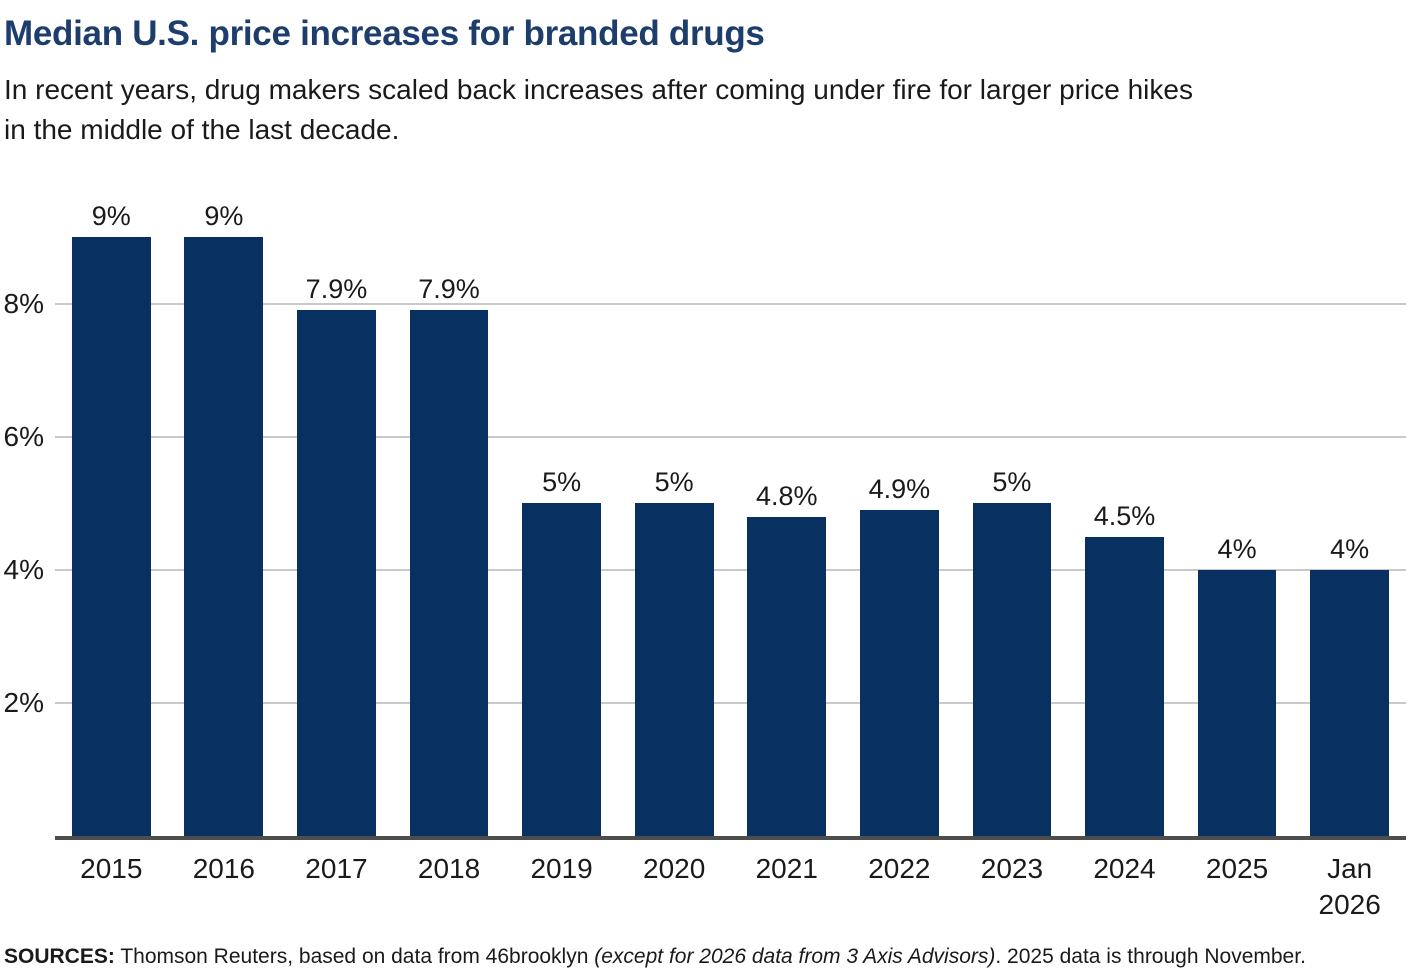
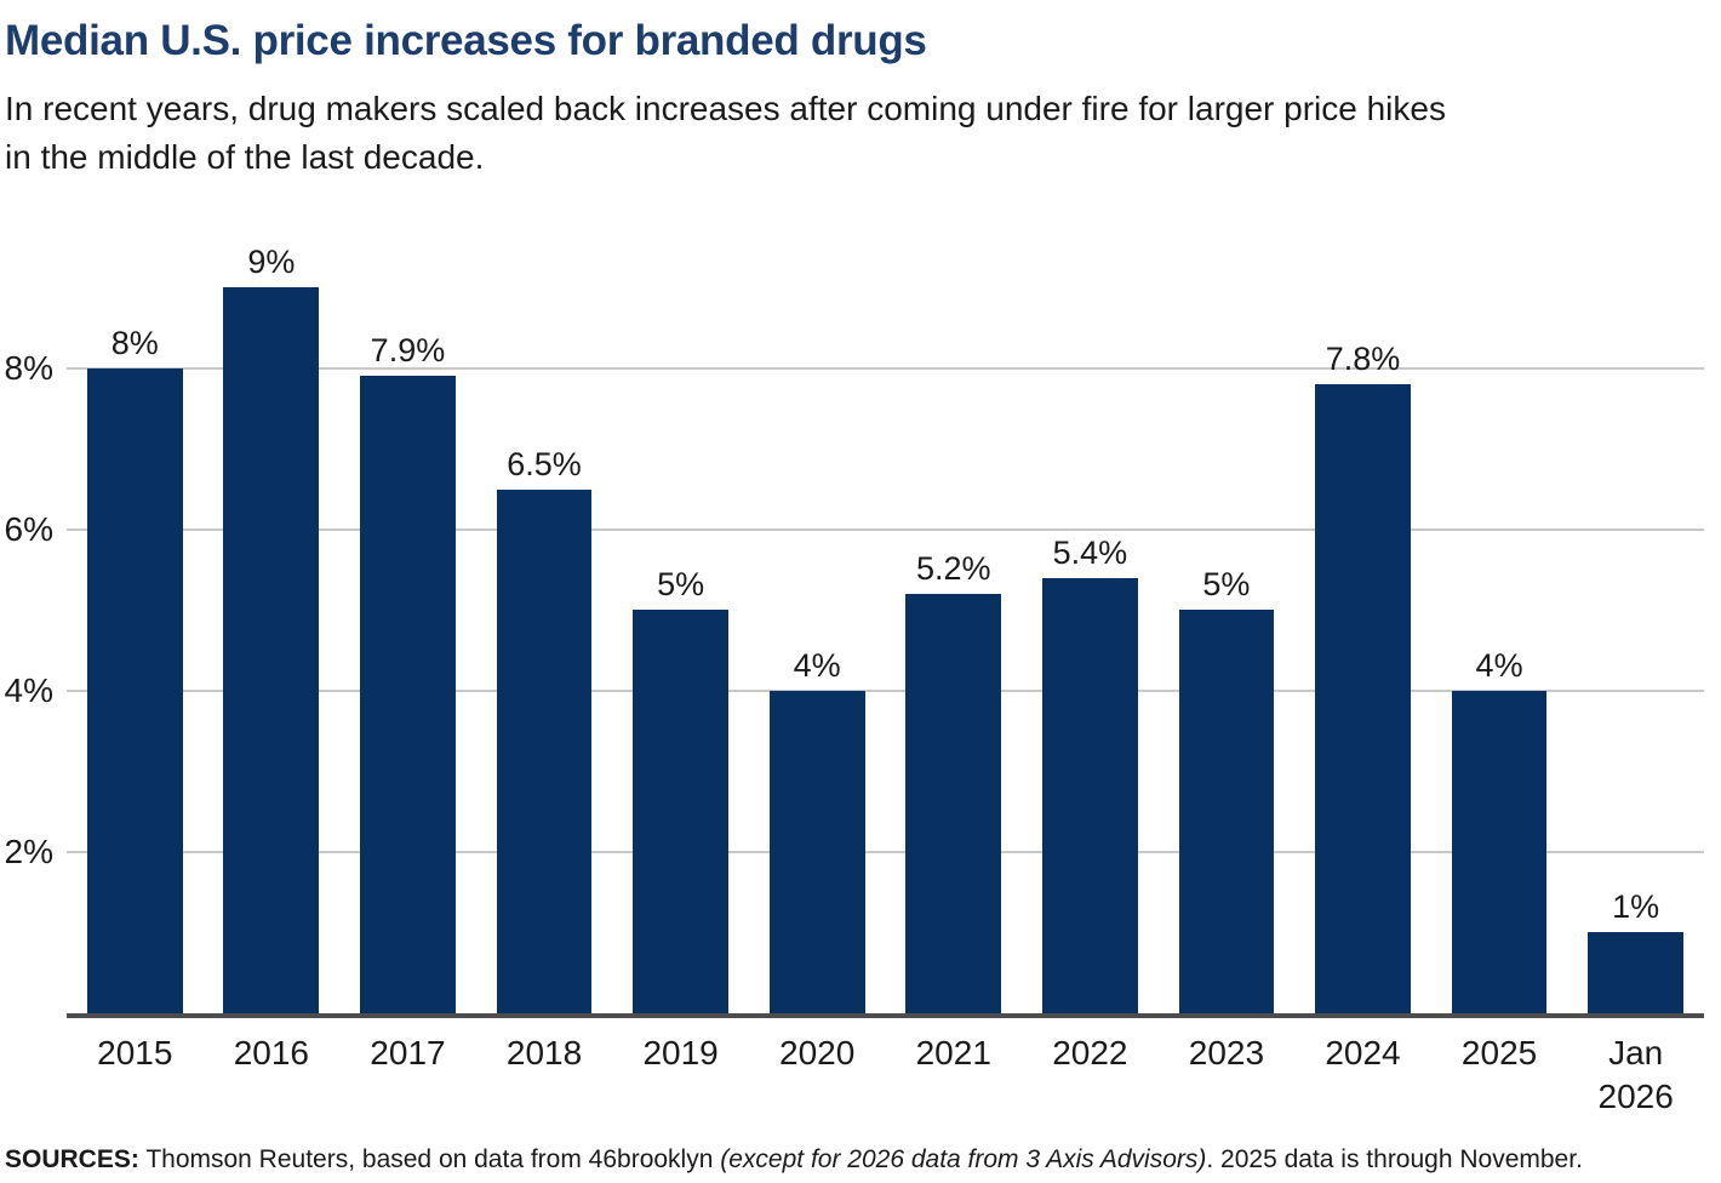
2015: 9% -> 8%
2018: 7.9% -> 6.5%
2020: 5% -> 4%
2021: 4.8% -> 5.2%
2022: 4.9% -> 5.4%
2024: 4.5% -> 7.8%
Jan 2026: 4% -> 1%
